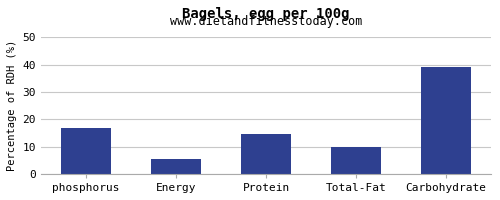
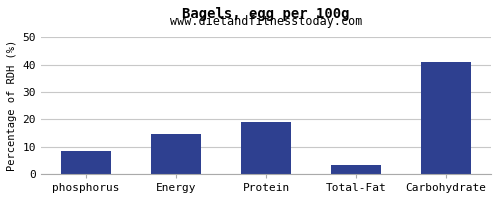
phosphorus: 17.0 -> 8.5
Energy: 5.5 -> 14.5
Protein: 14.5 -> 19.0
Total-Fat: 10.0 -> 3.3
Carbohydrate: 39.0 -> 41.0
